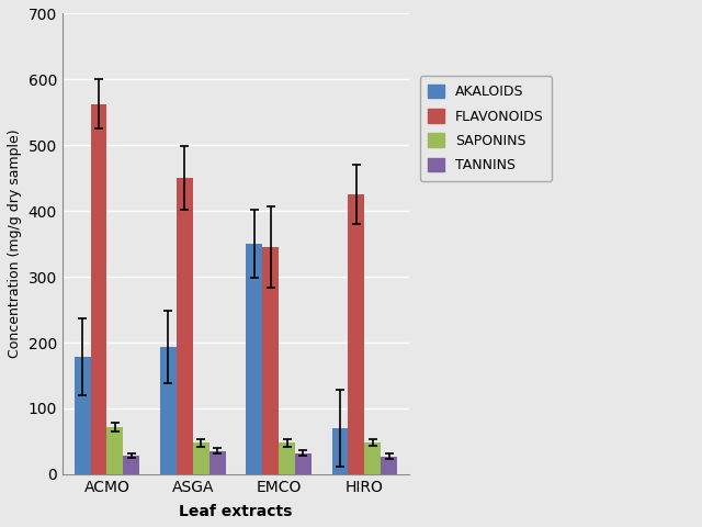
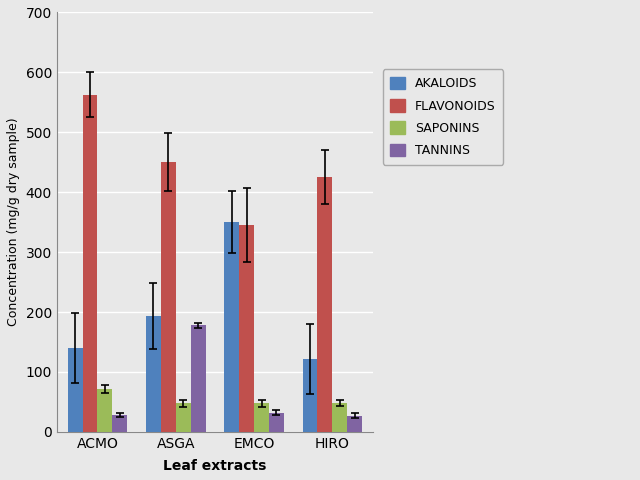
AKALOIDS/ACMO: 178 -> 140
TANNINS/ASGA: 35 -> 178
AKALOIDS/HIRO: 70 -> 122
